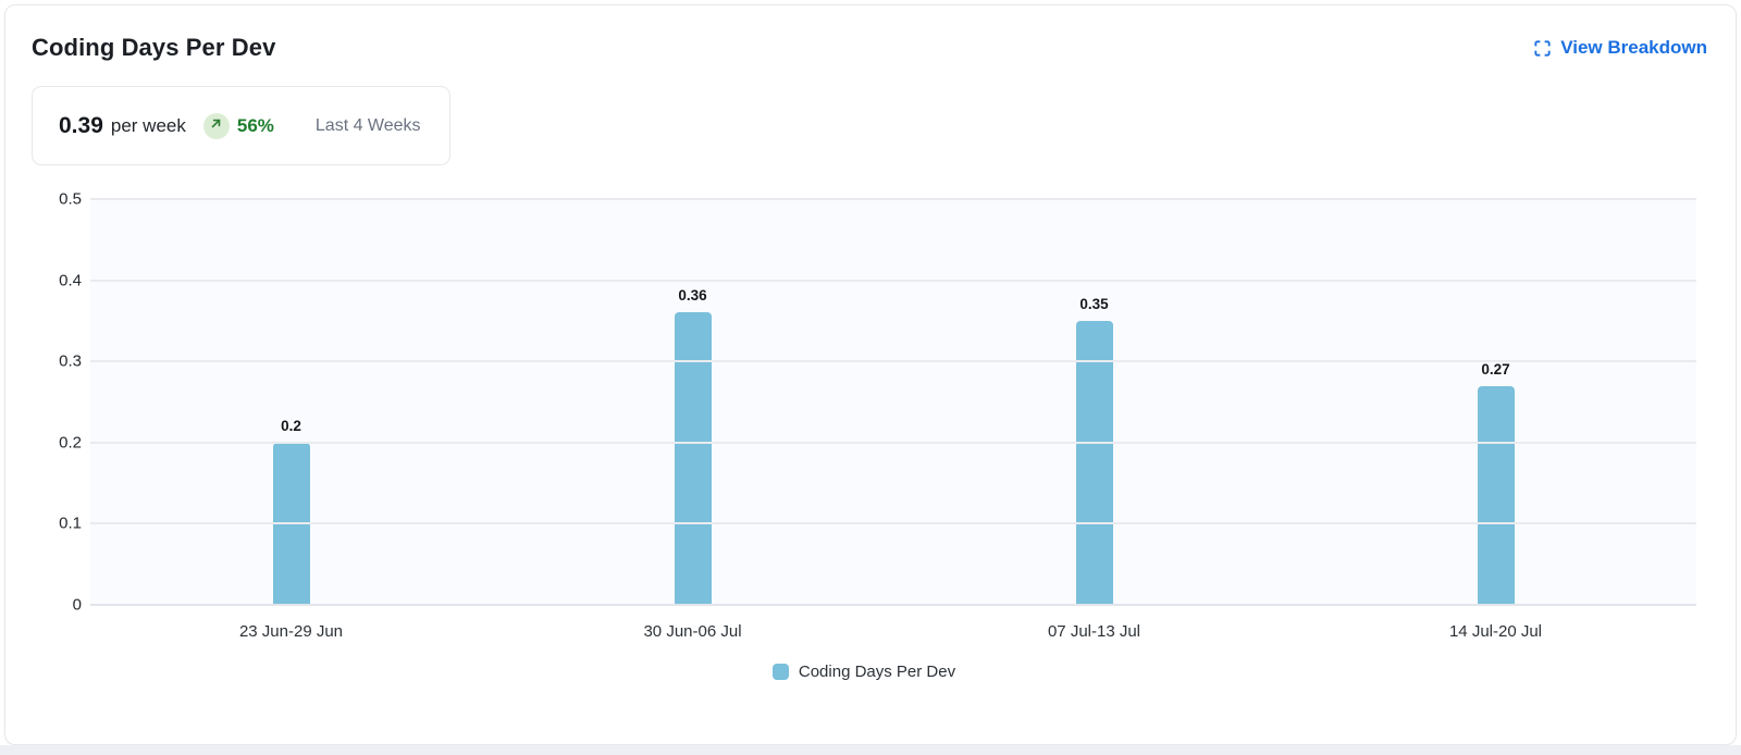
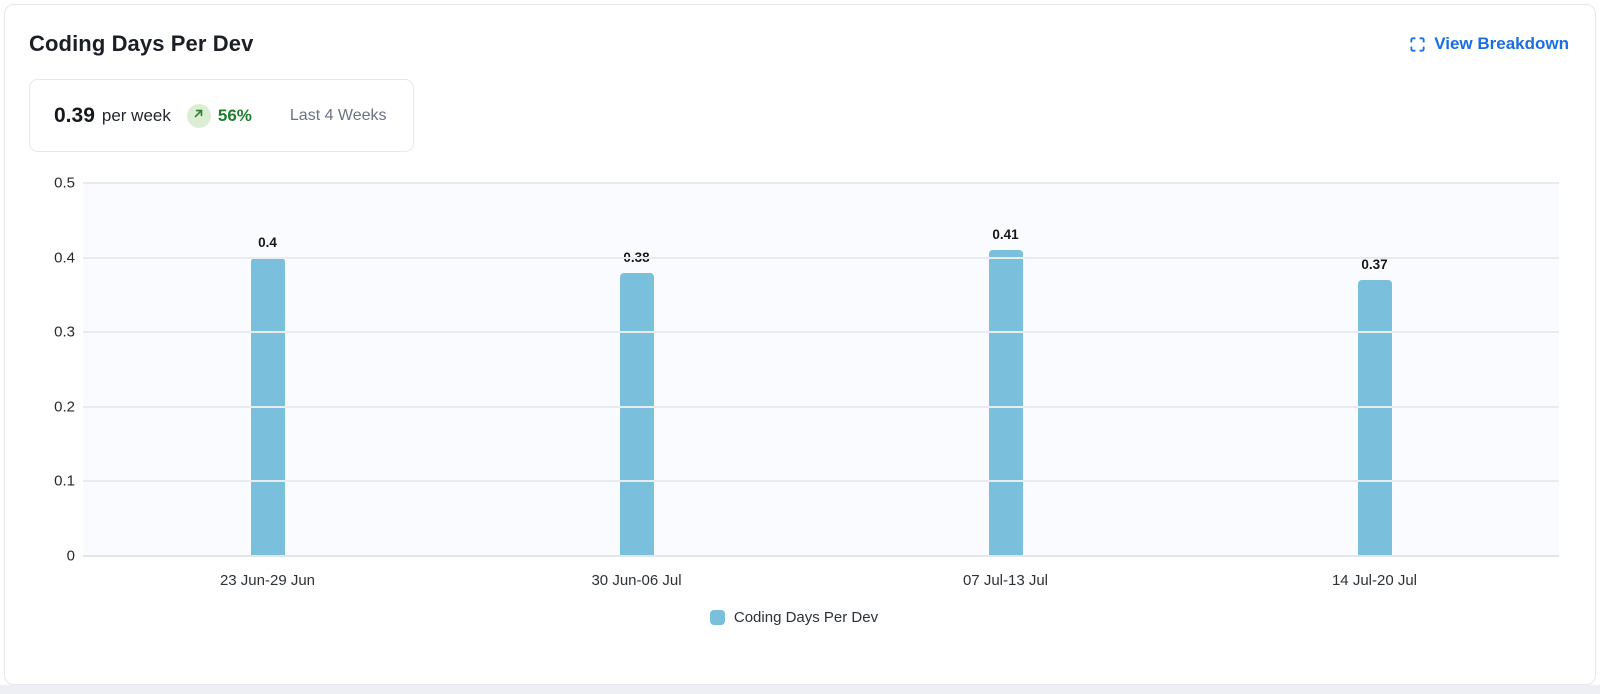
23 Jun-29 Jun: 0.2 -> 0.4
30 Jun-06 Jul: 0.36 -> 0.38
07 Jul-13 Jul: 0.35 -> 0.41
14 Jul-20 Jul: 0.27 -> 0.37
